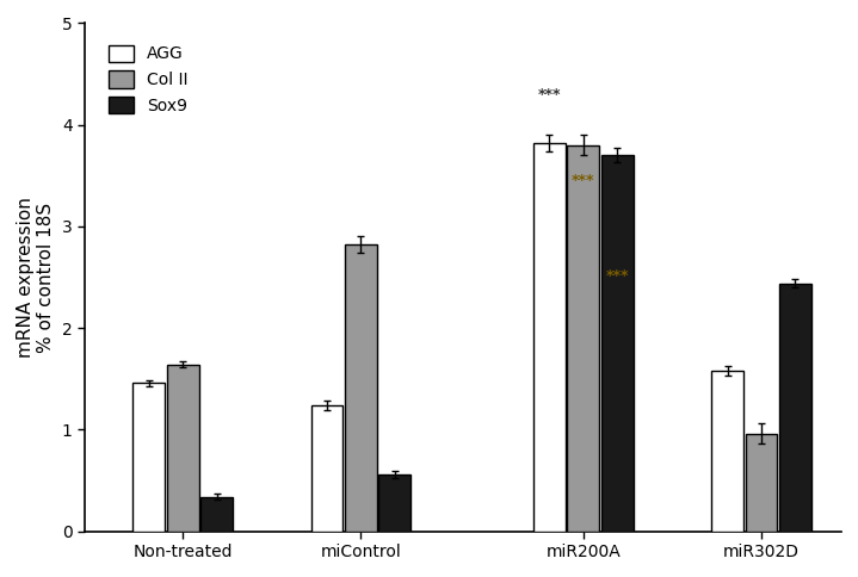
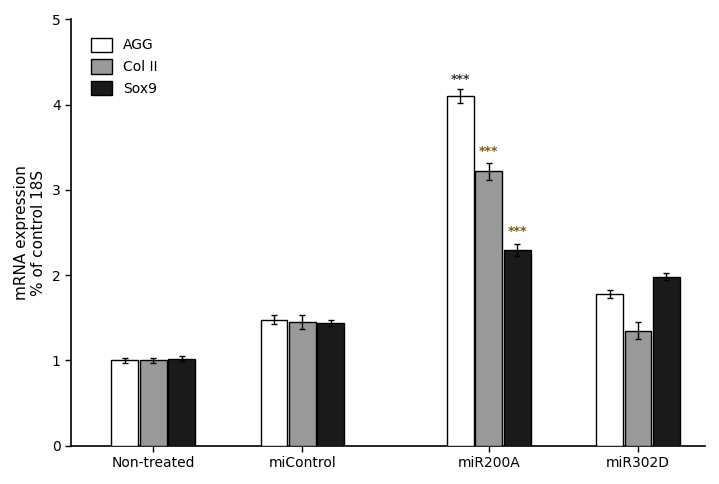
AGG/Non-treated: 1.46 -> 1.00
Col II/Non-treated: 1.64 -> 1.00
Sox9/Non-treated: 0.34 -> 1.02
AGG/miControl: 1.24 -> 1.48
Col II/miControl: 2.82 -> 1.45
Sox9/miControl: 0.56 -> 1.44
AGG/miR200A: 3.82 -> 4.10
Col II/miR200A: 3.80 -> 3.22
Sox9/miR200A: 3.70 -> 2.30
AGG/miR302D: 1.58 -> 1.78
Col II/miR302D: 0.96 -> 1.35
Sox9/miR302D: 2.44 -> 1.98
